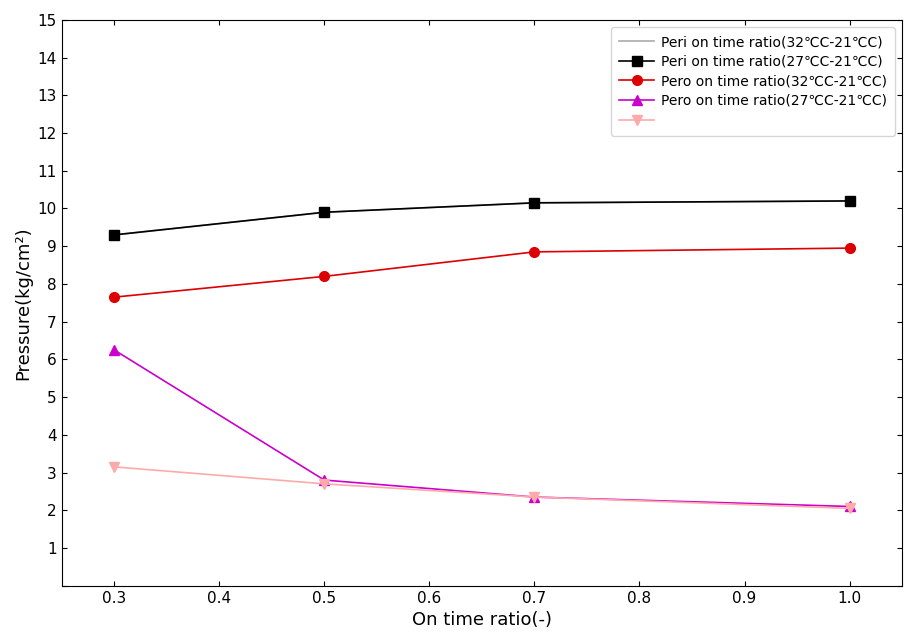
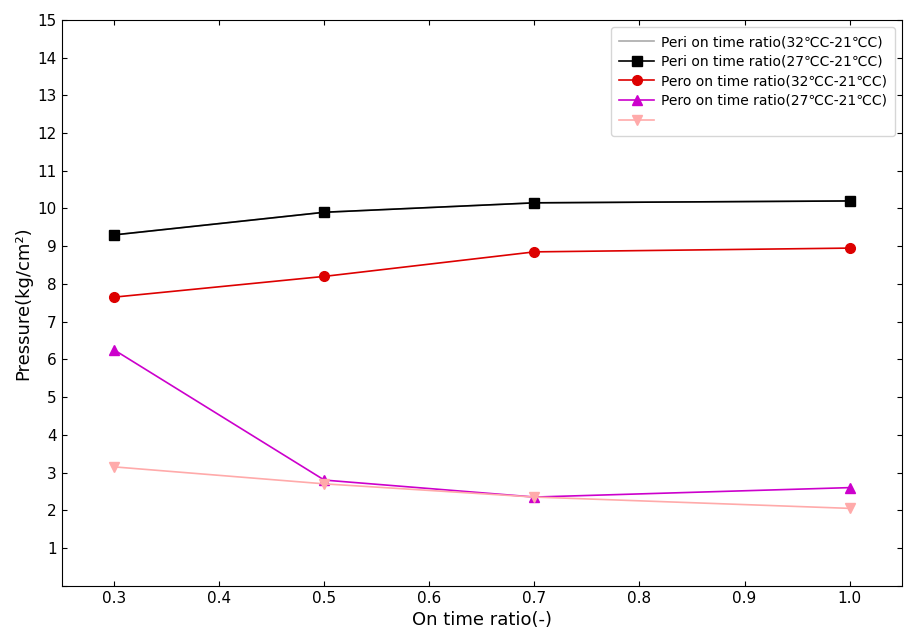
Pero on time ratio(27℃C-21℃C)/1.0: 2.10 -> 2.60
